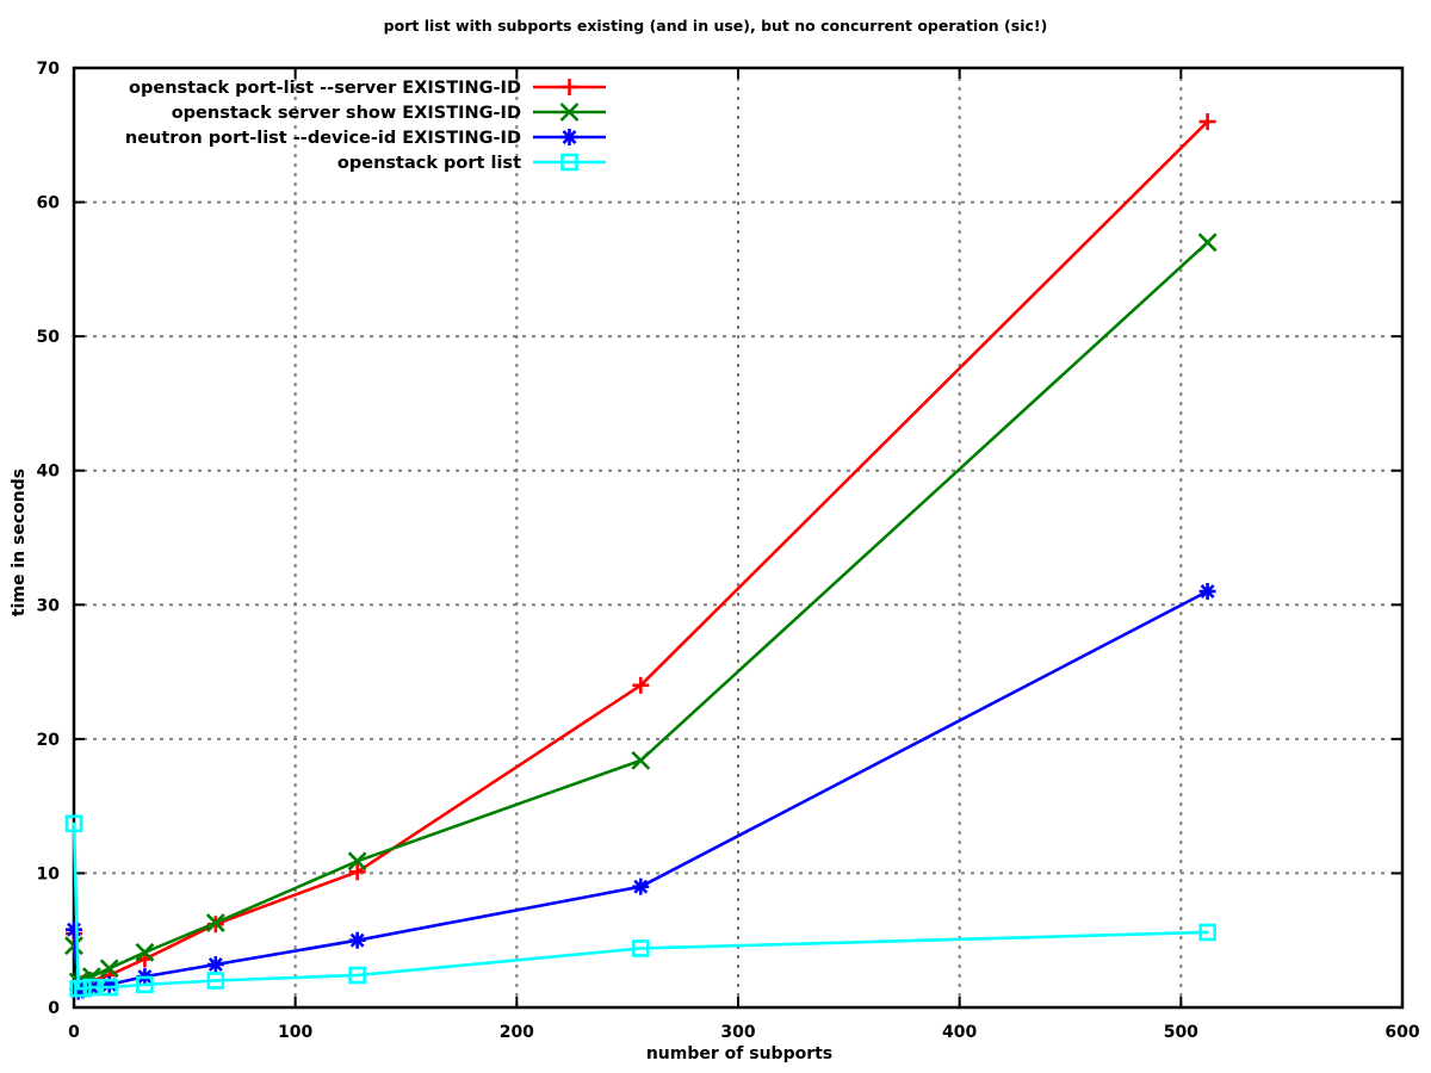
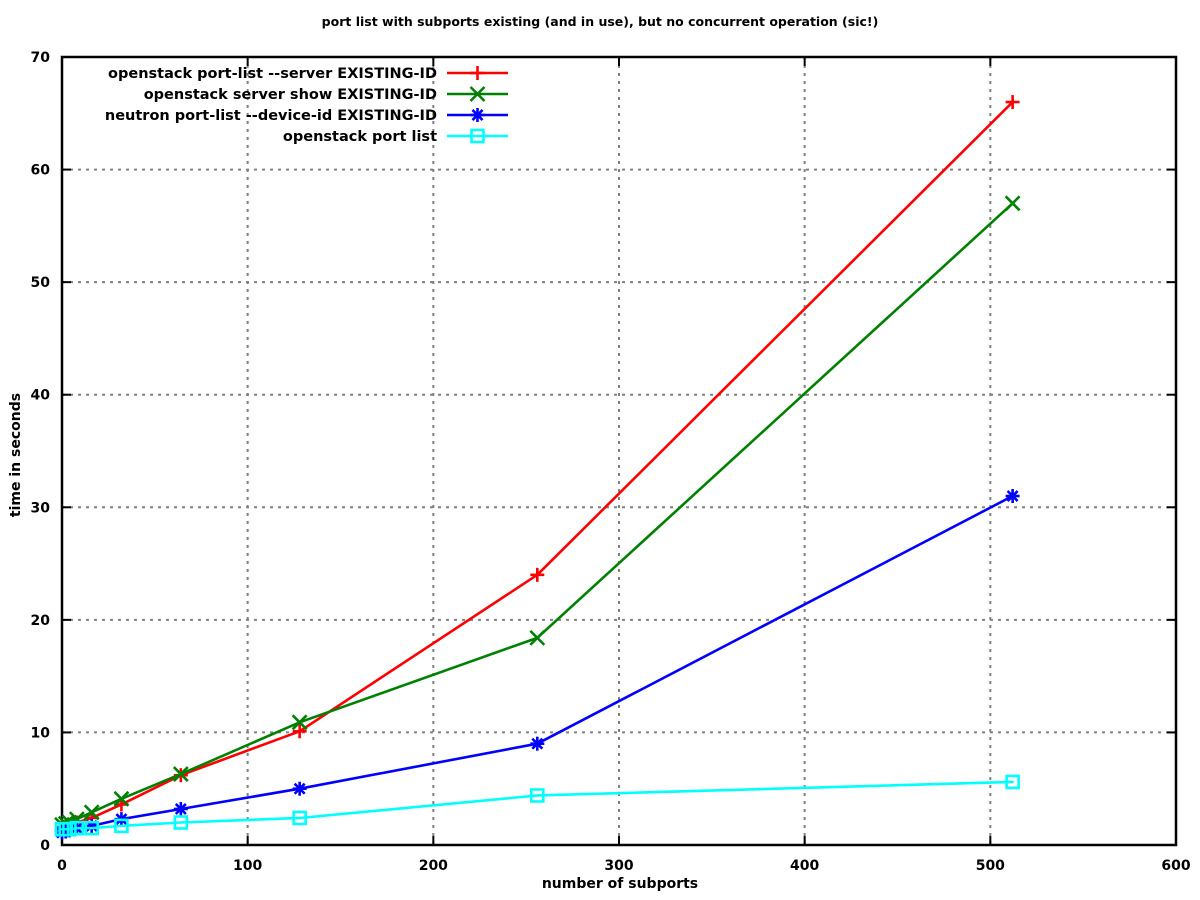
openstack port-list --server EXISTING-ID/0: 5.5 -> 1.6
openstack server show EXISTING-ID/0: 4.6 -> 1.8
neutron port-list --device-id EXISTING-ID/0: 5.8 -> 1.1
openstack port list/0: 13.7 -> 1.4
